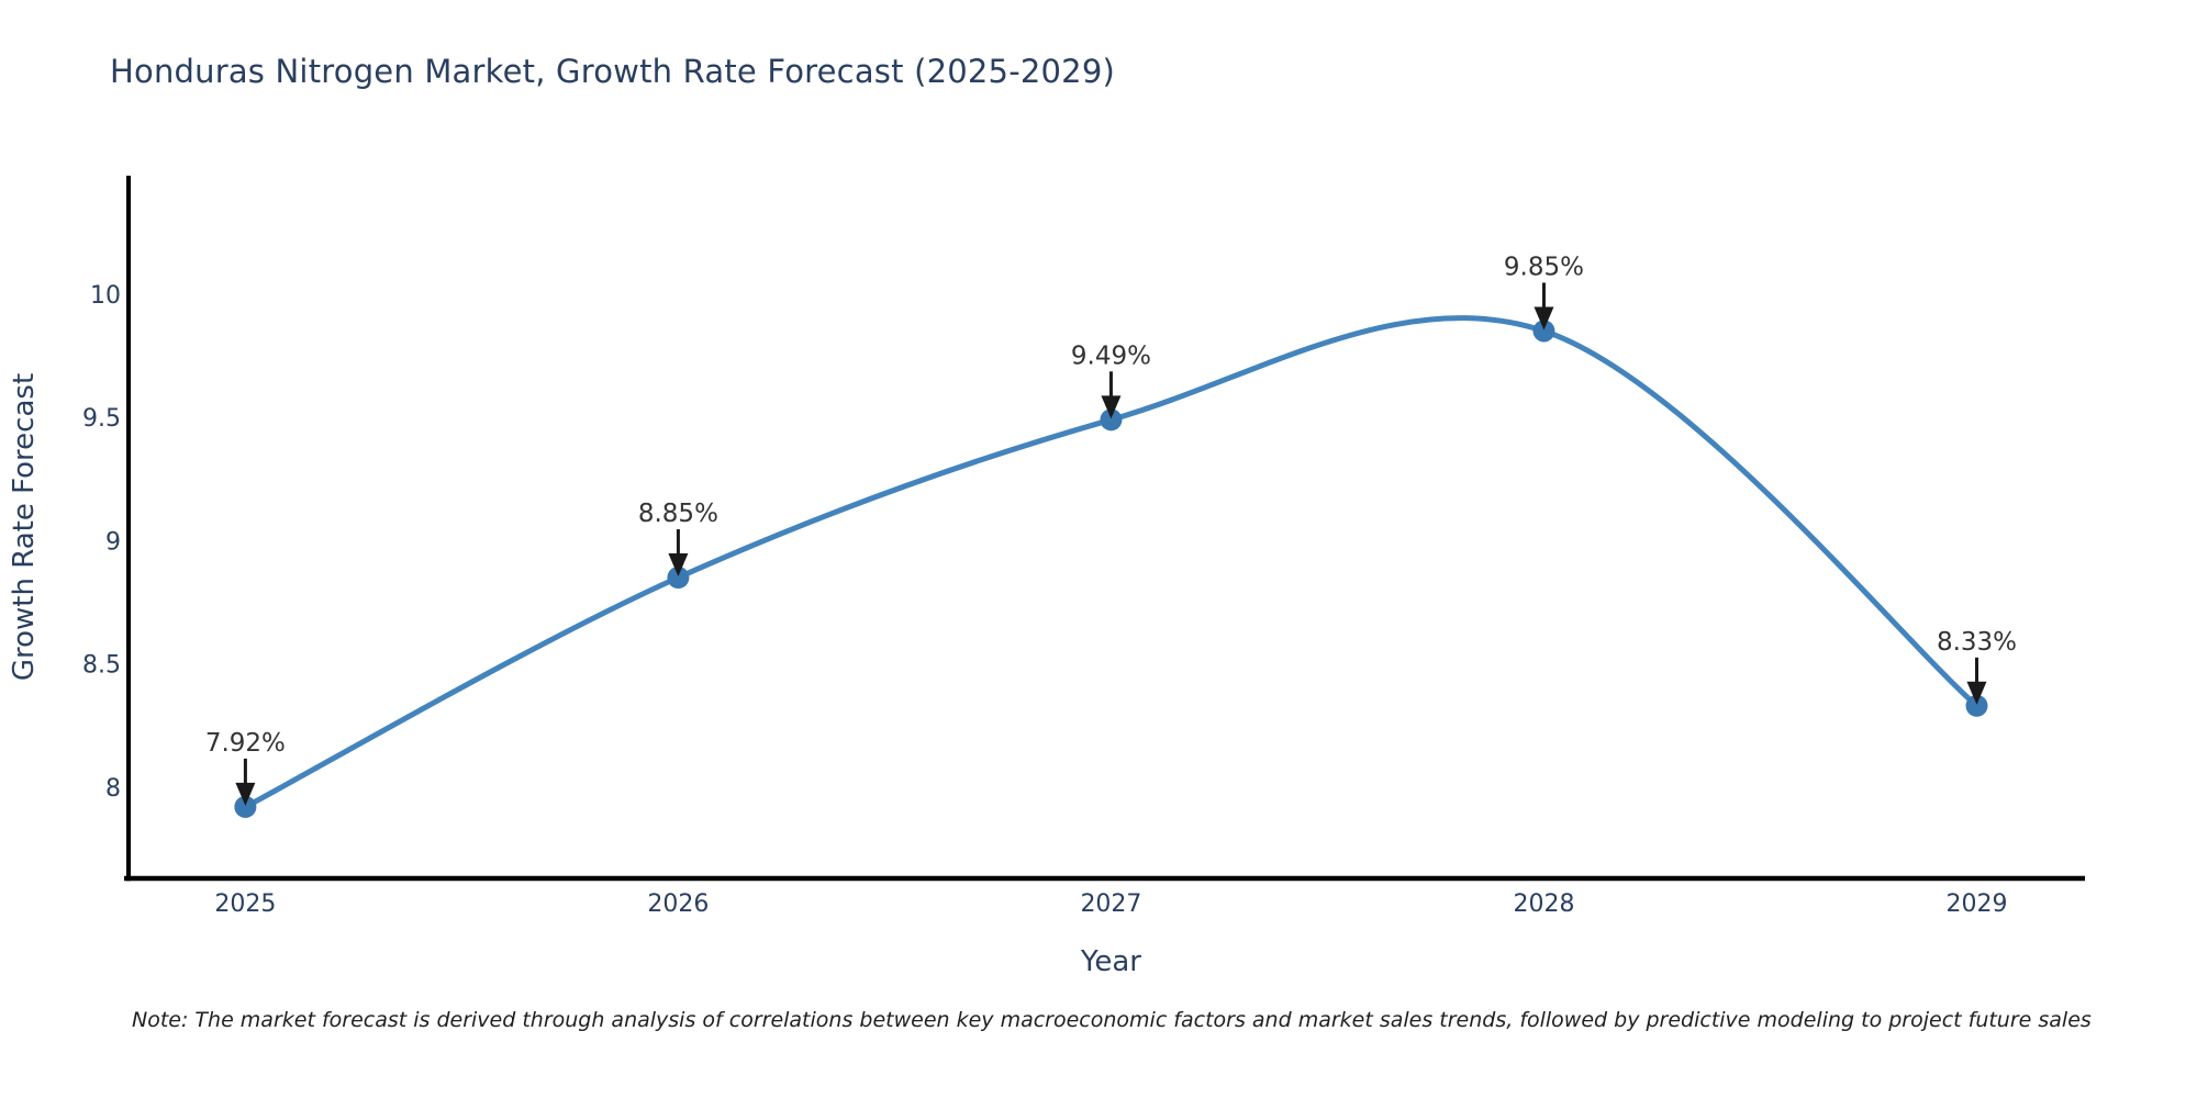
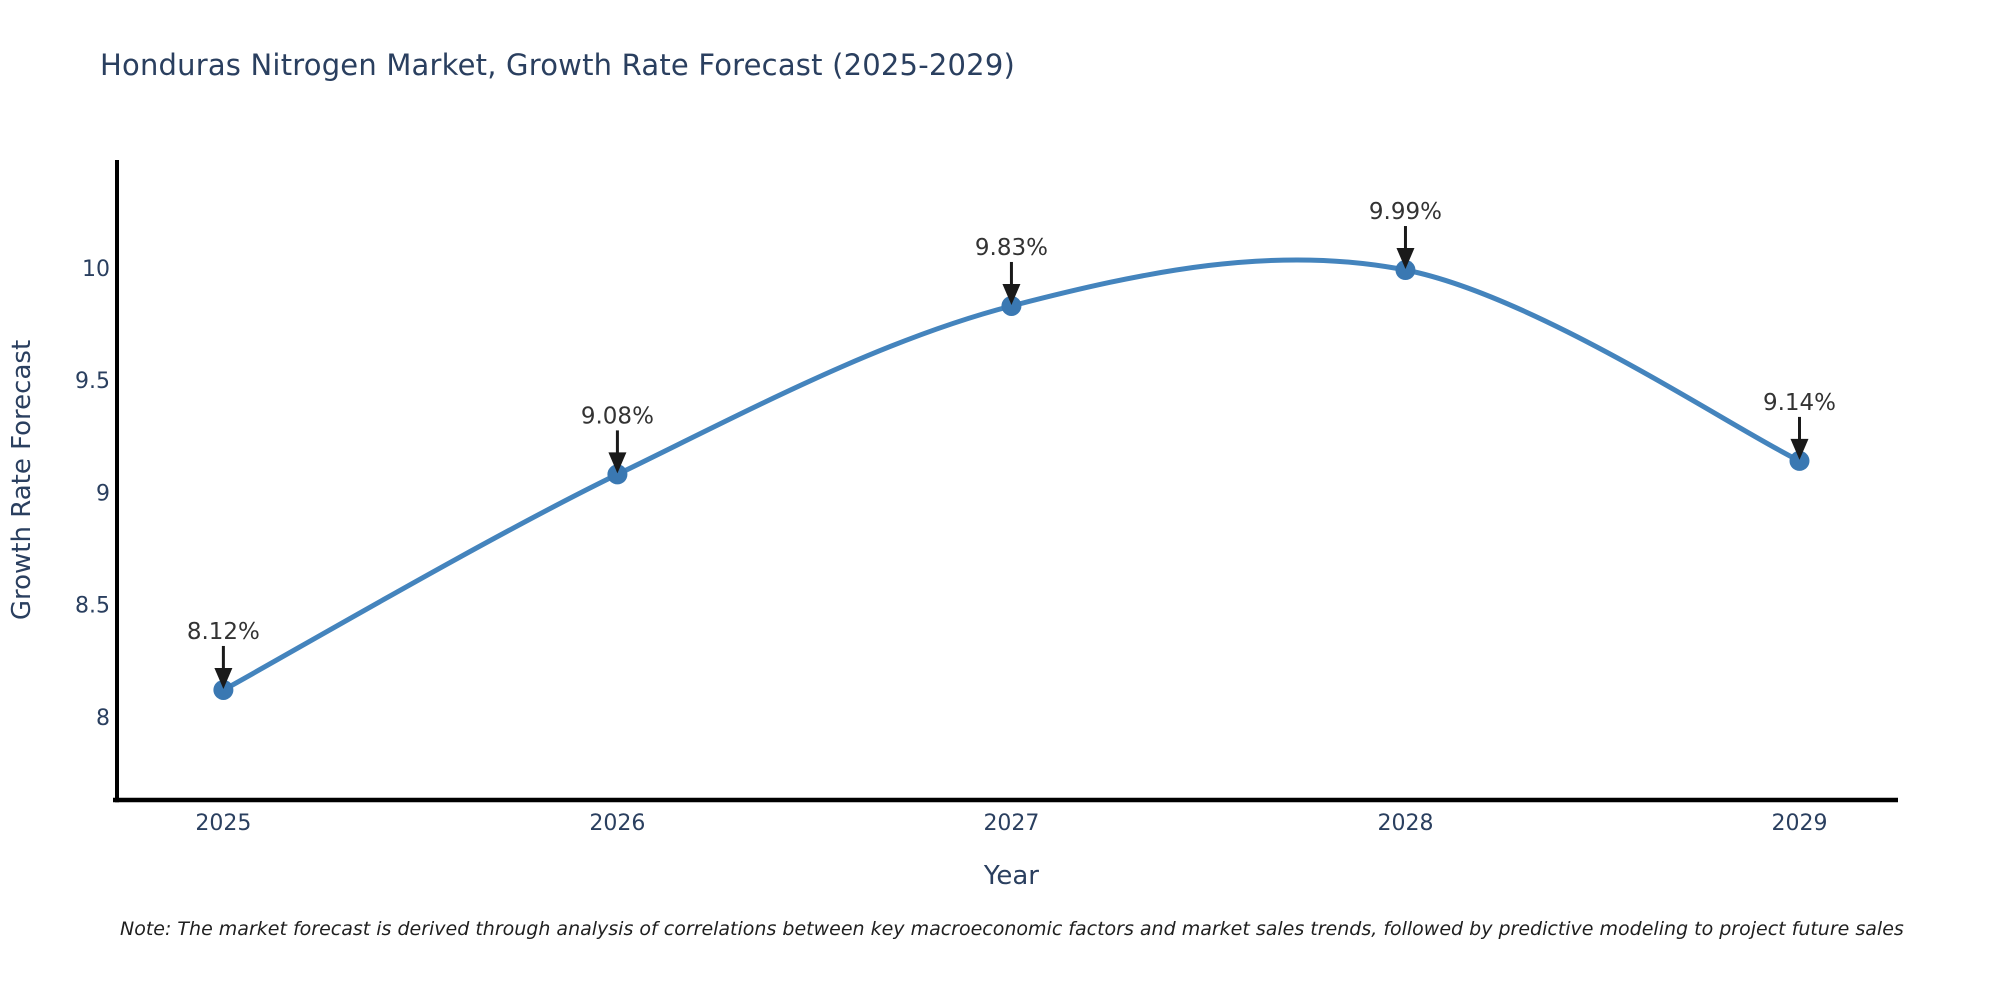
2025: 7.92% -> 8.12%
2026: 8.85% -> 9.08%
2027: 9.49% -> 9.83%
2028: 9.85% -> 9.99%
2029: 8.33% -> 9.14%
